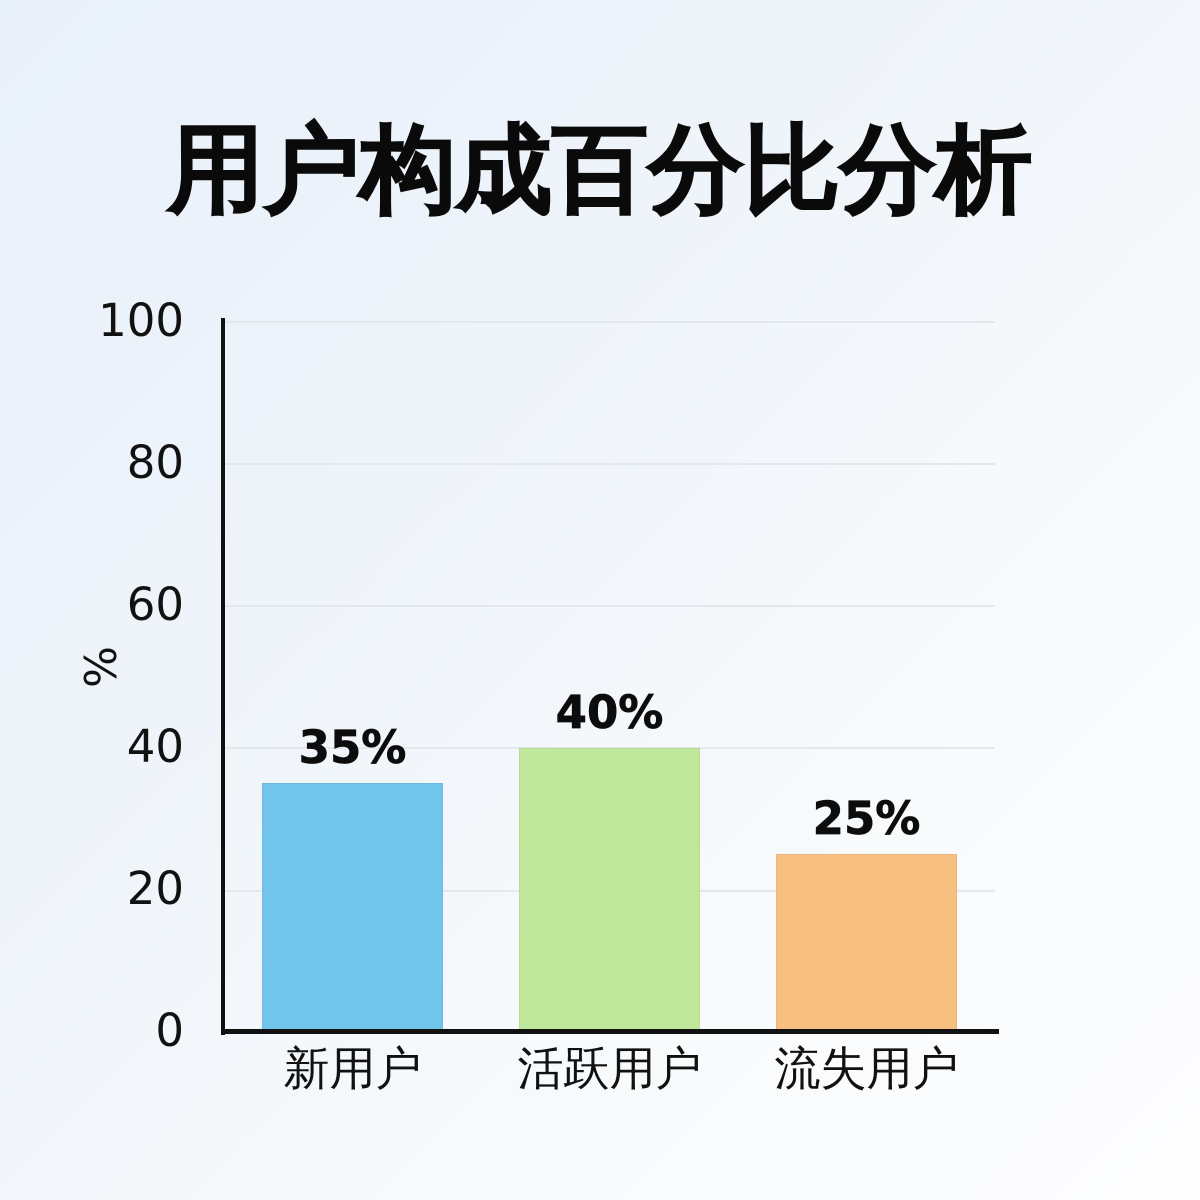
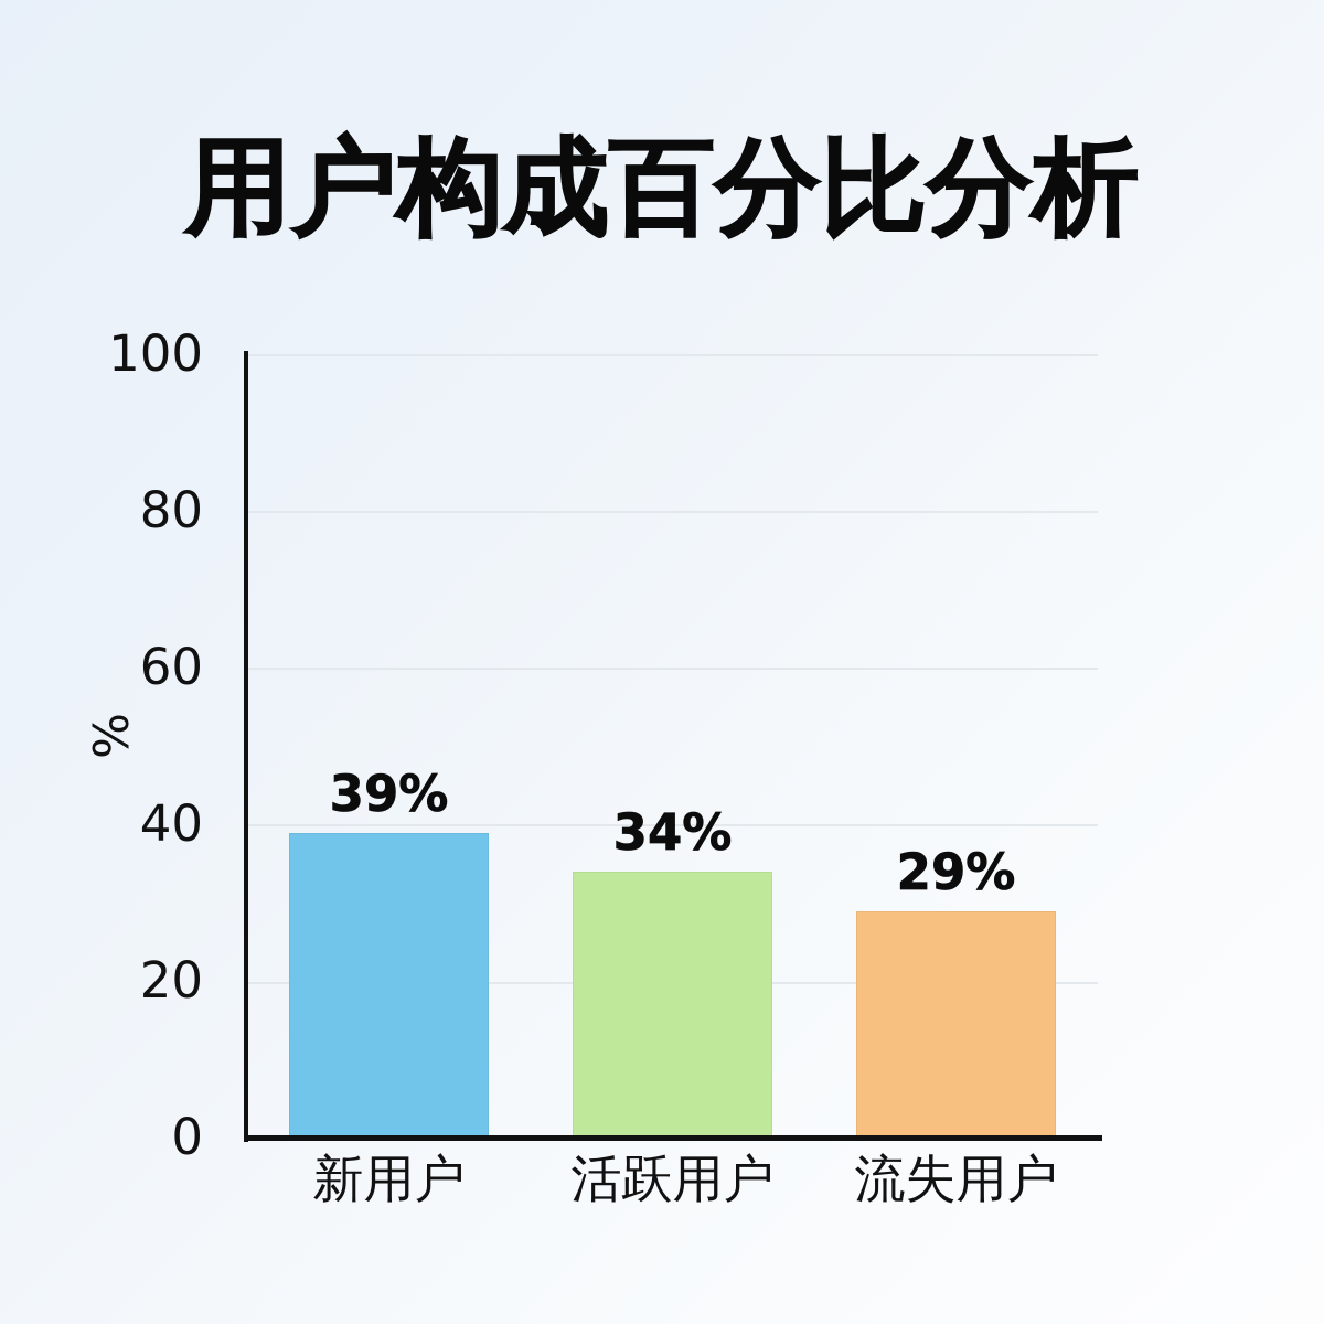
新用户: 35% -> 39%
活跃用户: 40% -> 34%
流失用户: 25% -> 29%
